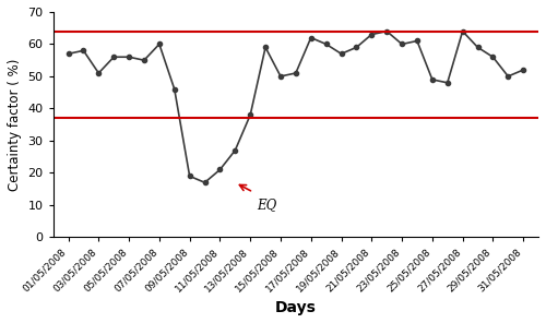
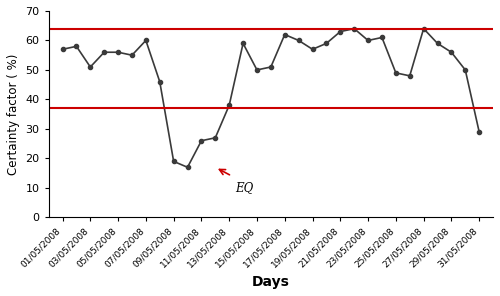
11/05/2008: 21 -> 26
31/05/2008: 52 -> 29
